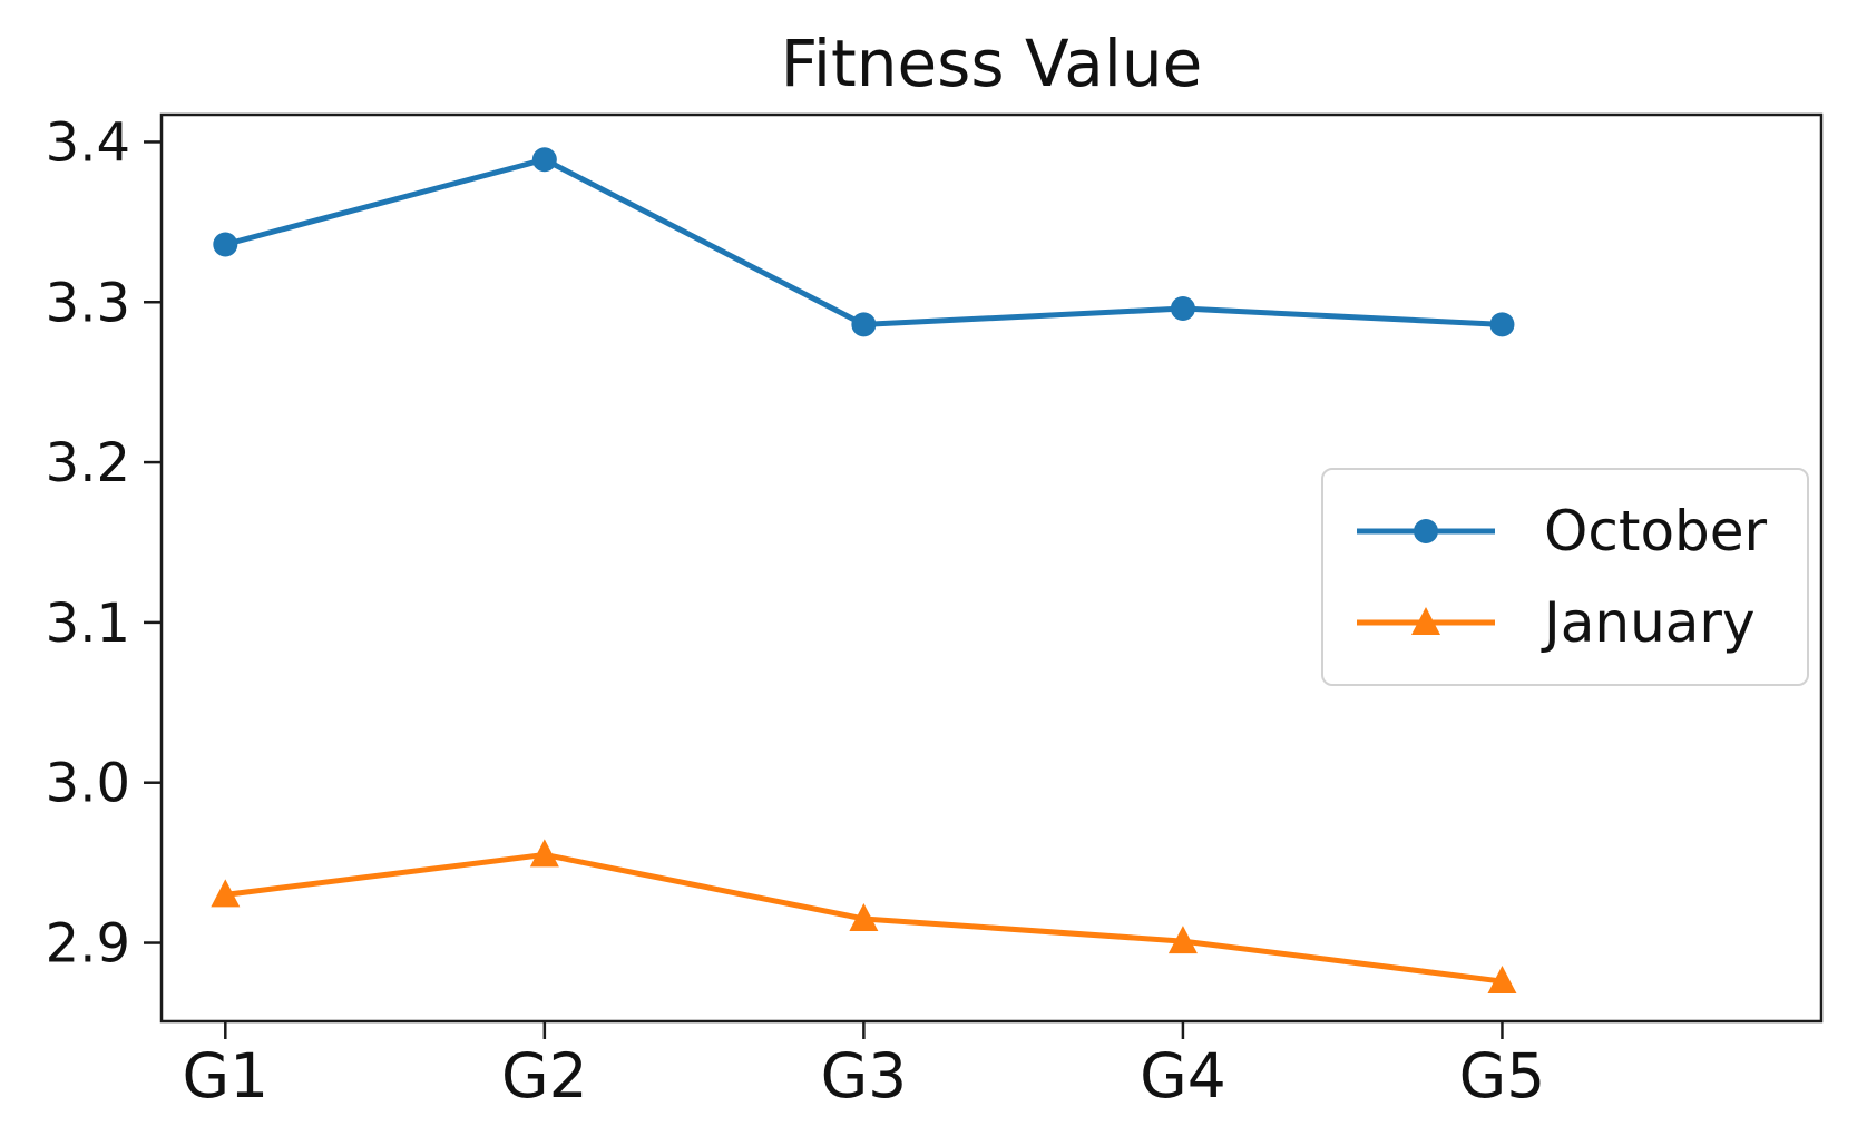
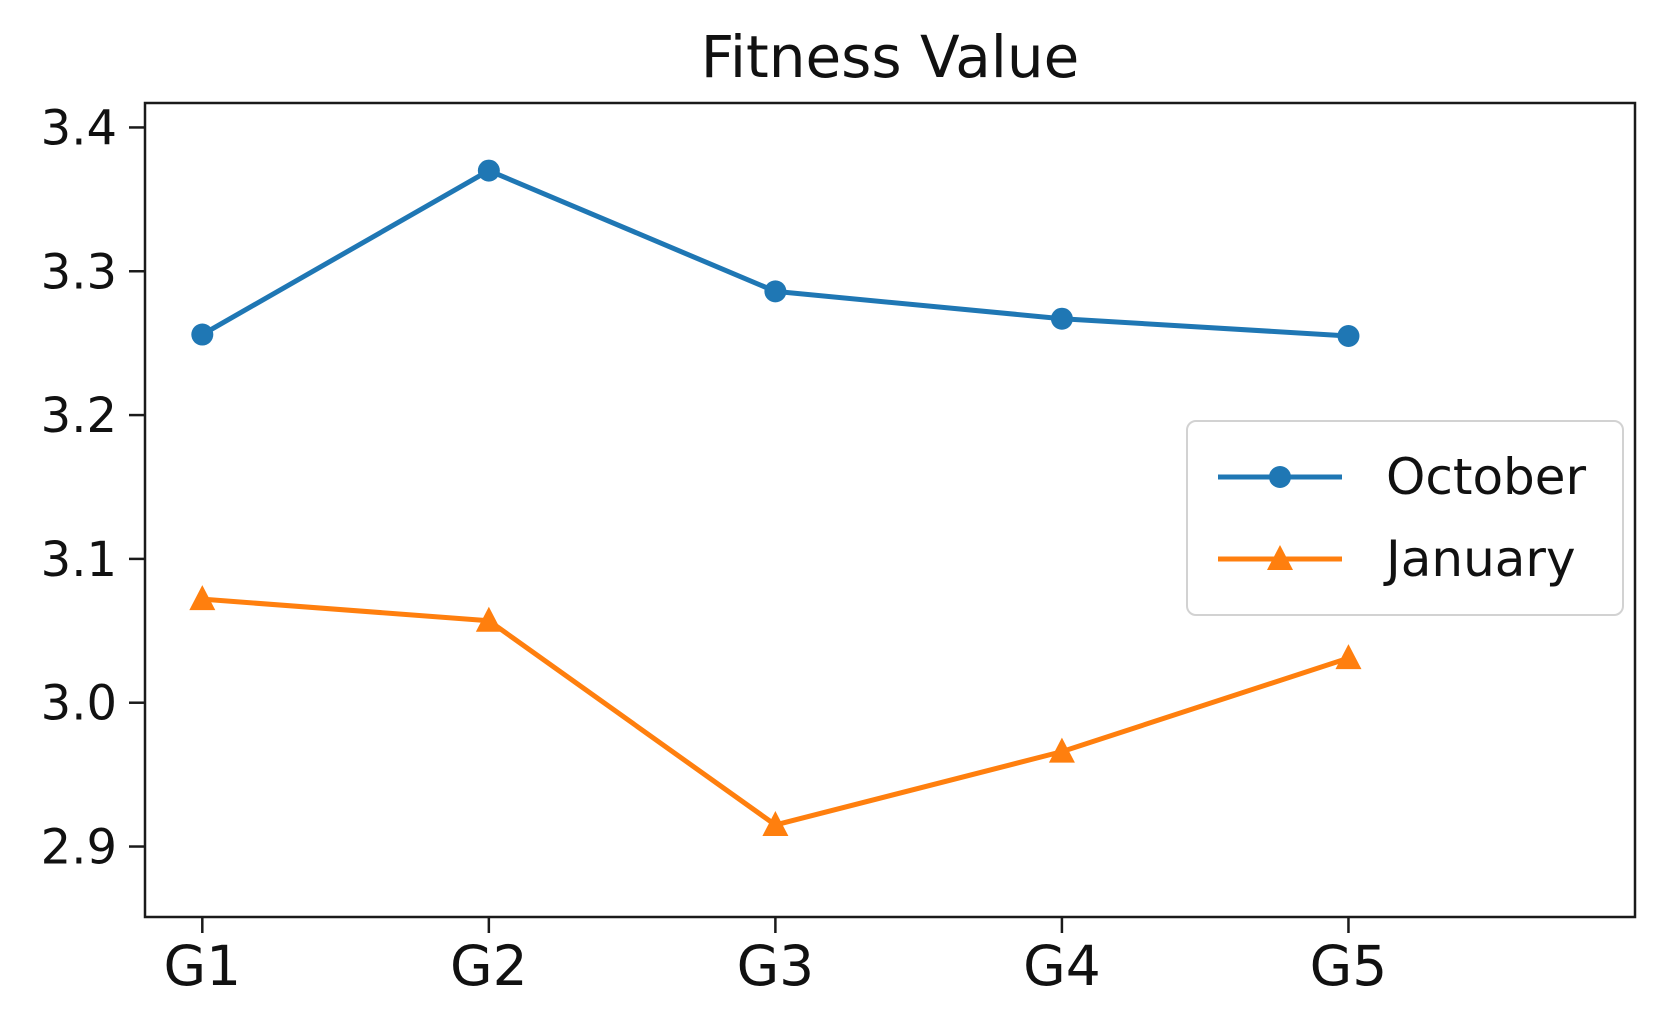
October/G1: 3.336 -> 3.256
January/G1: 2.930 -> 3.072
October/G2: 3.389 -> 3.370
January/G2: 2.955 -> 3.057
October/G4: 3.296 -> 3.267
January/G4: 2.901 -> 2.966
October/G5: 3.286 -> 3.255
January/G5: 2.876 -> 3.031
